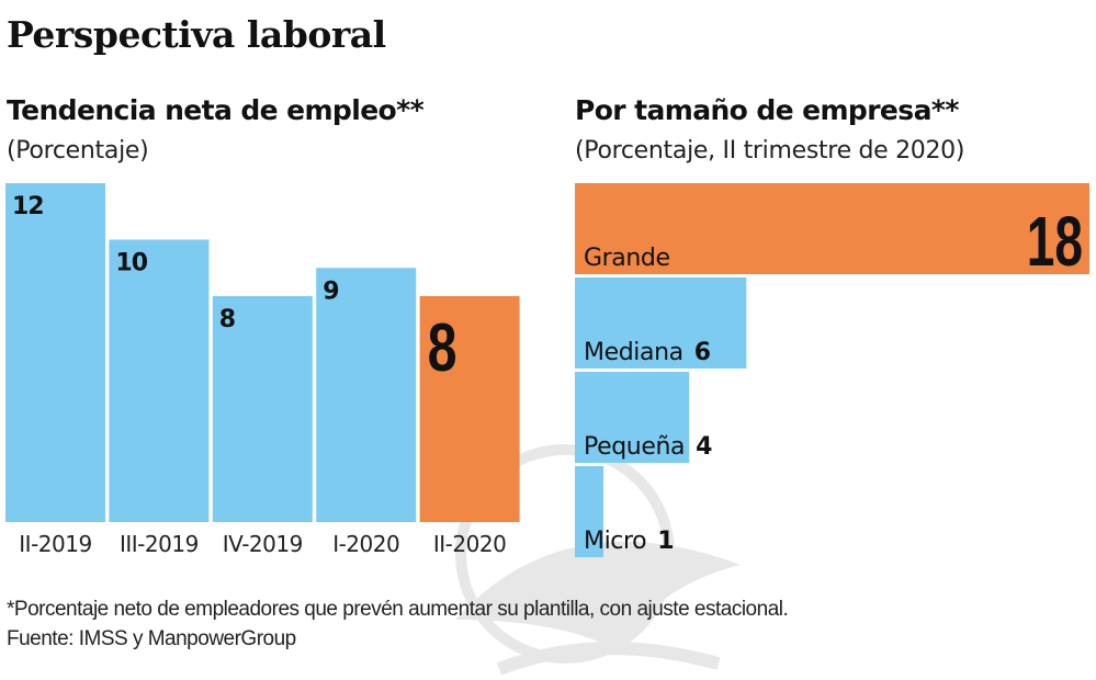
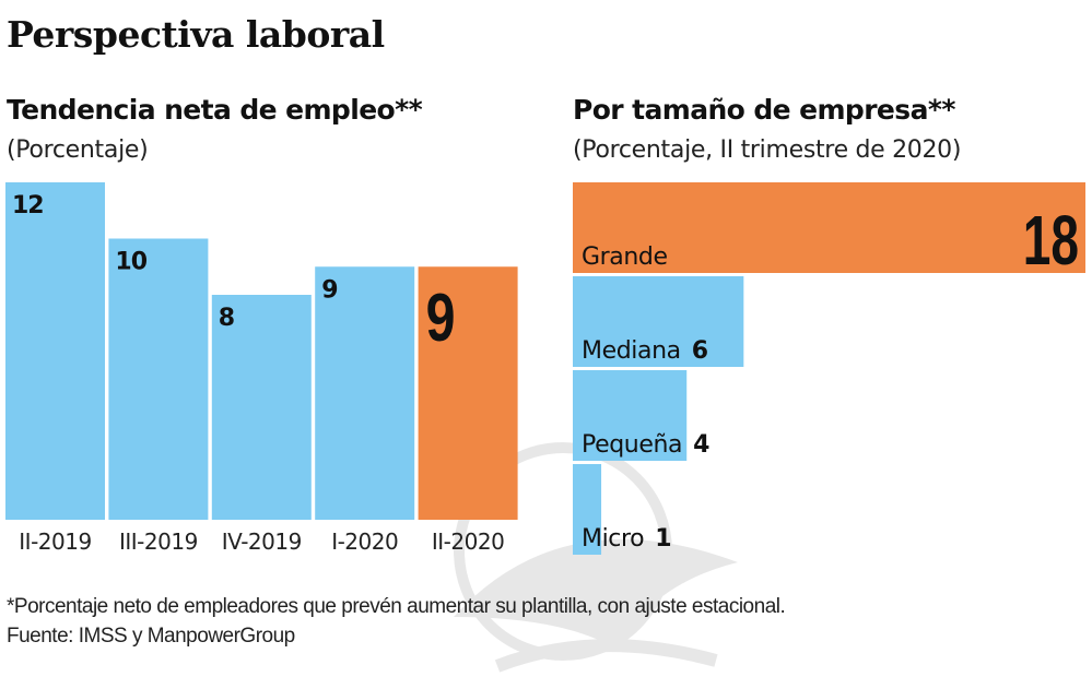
Tendencia neta de empleo**/II-2020: 8 -> 9
